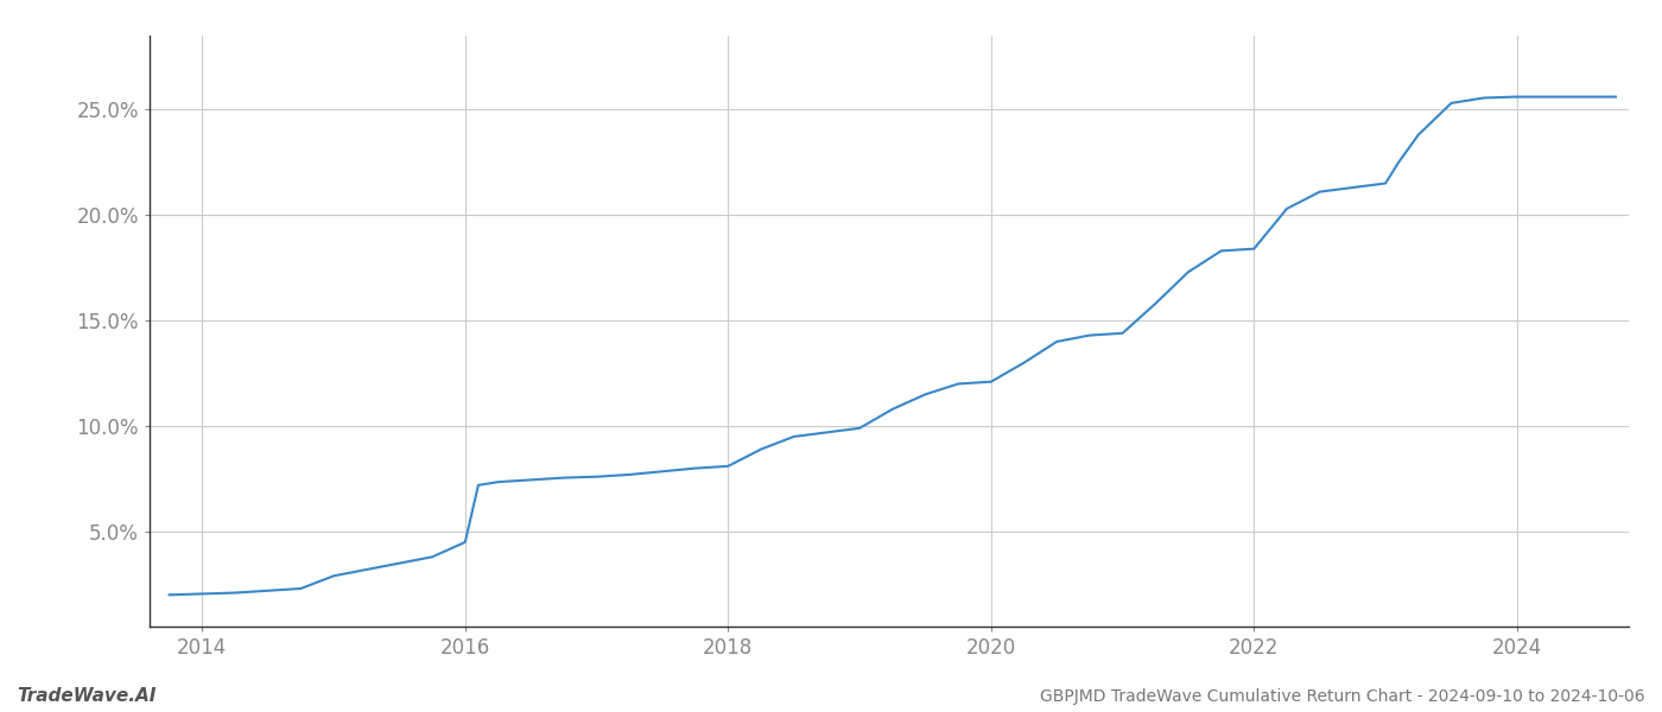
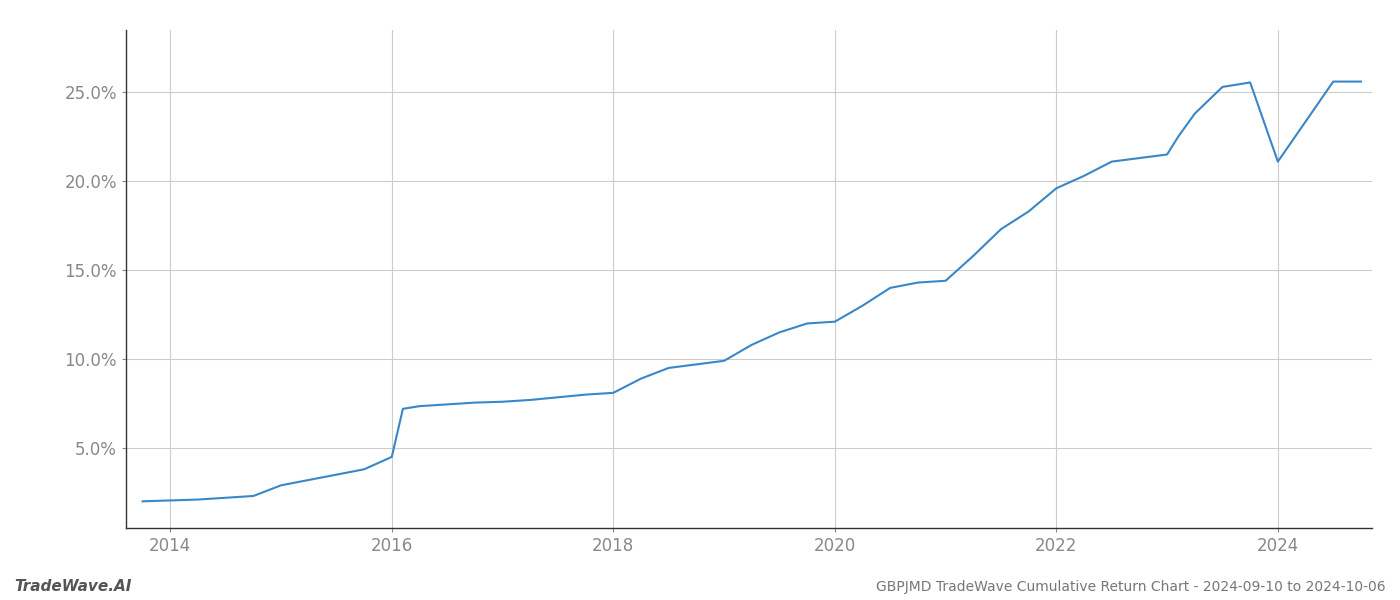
2022: 18.4% -> 19.6%
2024: 25.6% -> 21.1%
